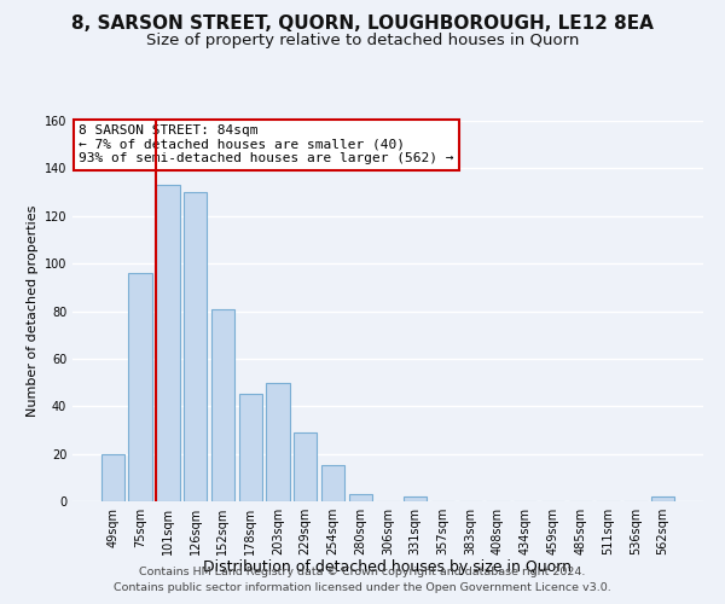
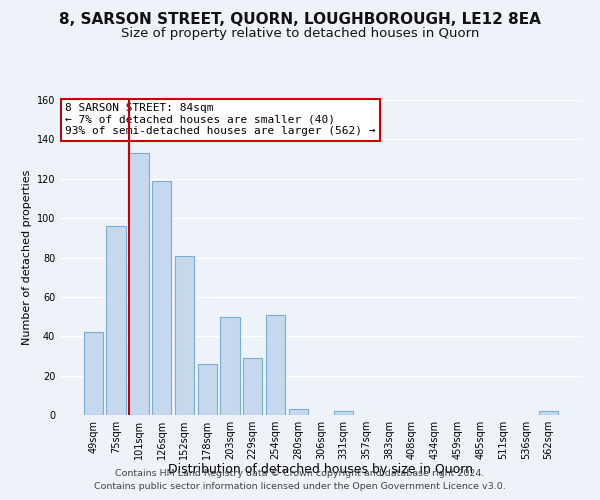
49sqm: 20 -> 42
126sqm: 130 -> 119
178sqm: 45 -> 26
254sqm: 15 -> 51
